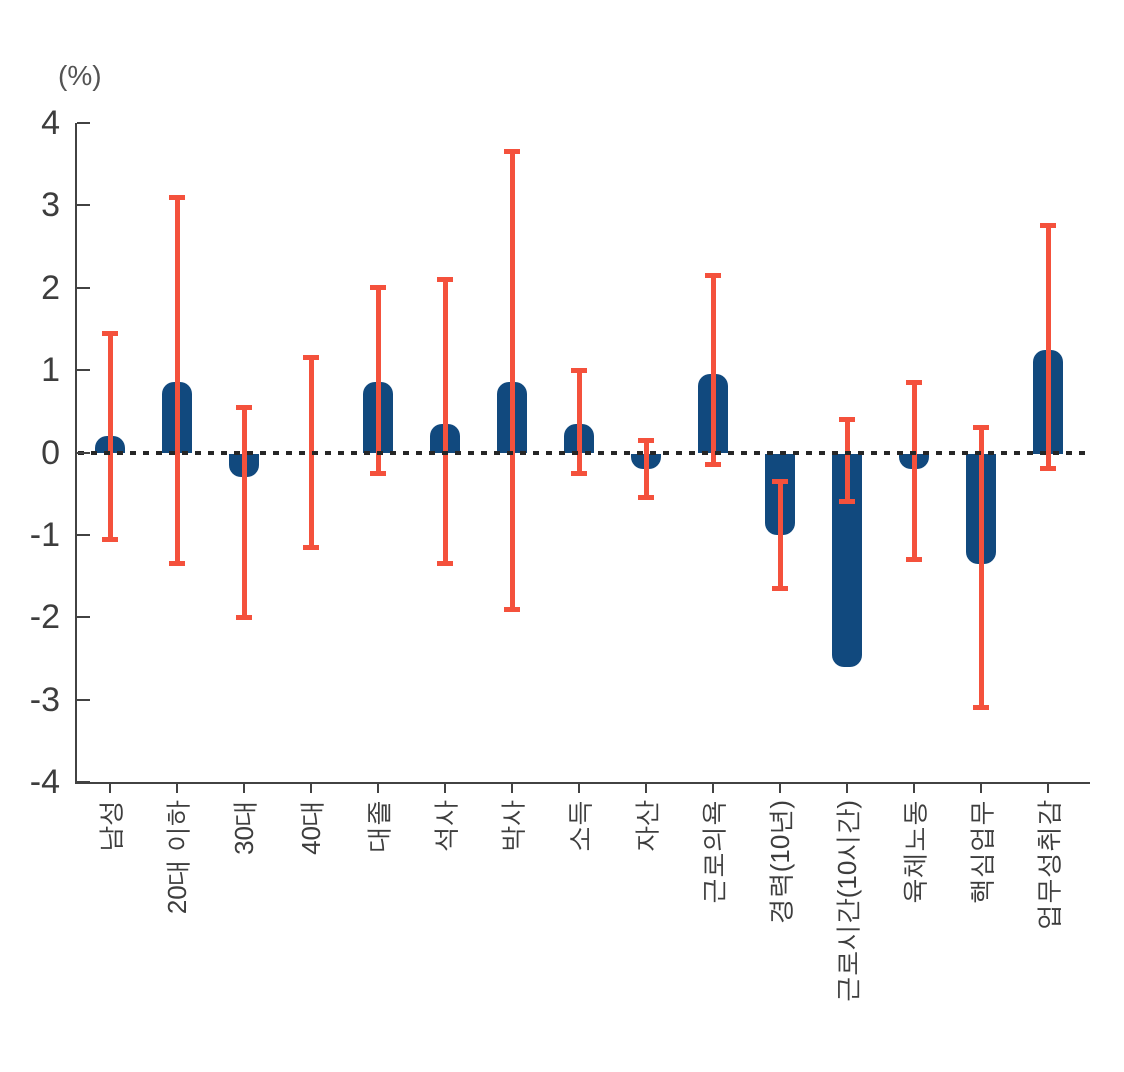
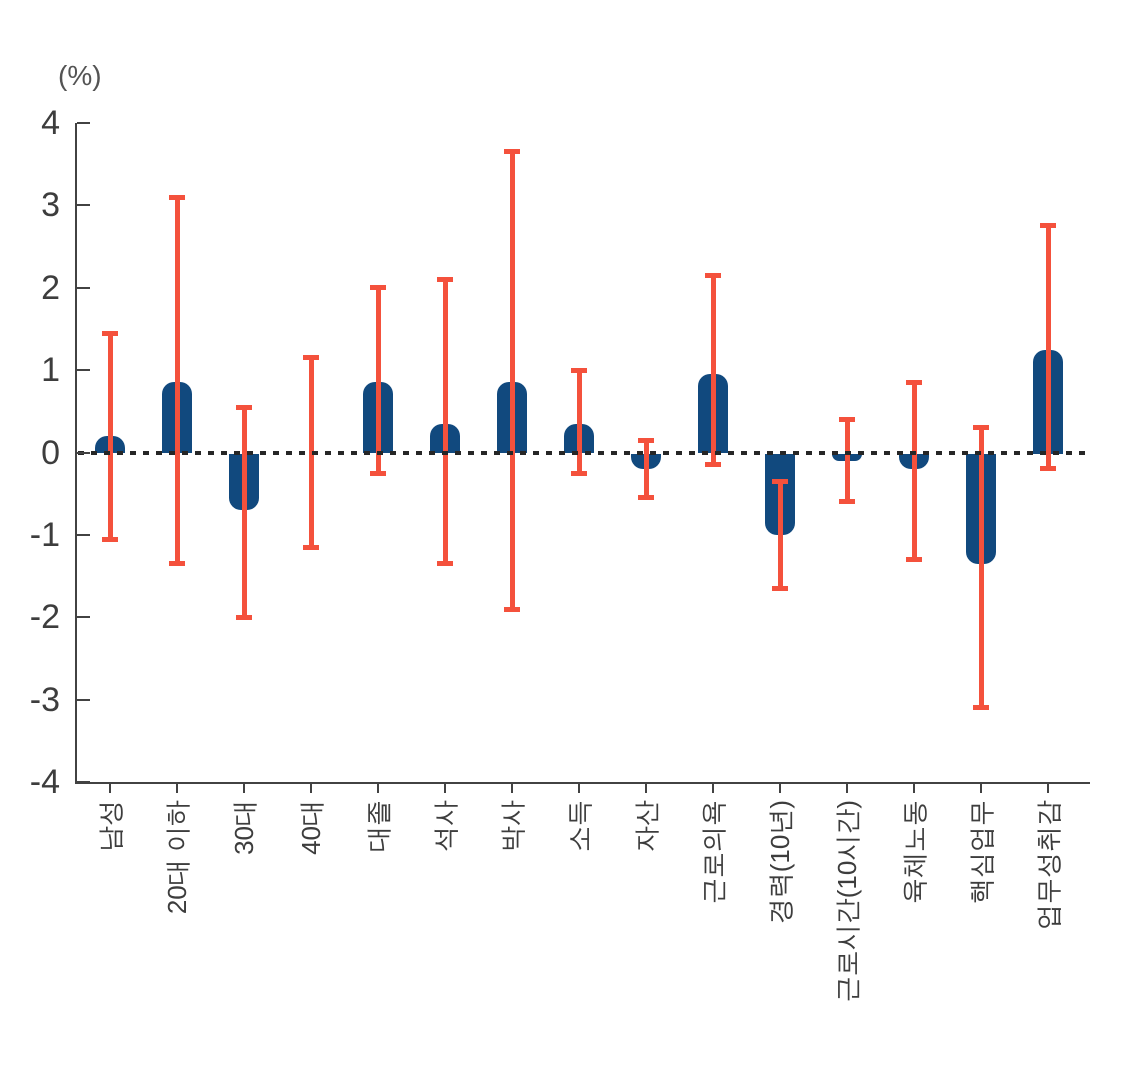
30대: -0.3 -> -0.7
근로시간(10시간): -2.6 -> -0.1
